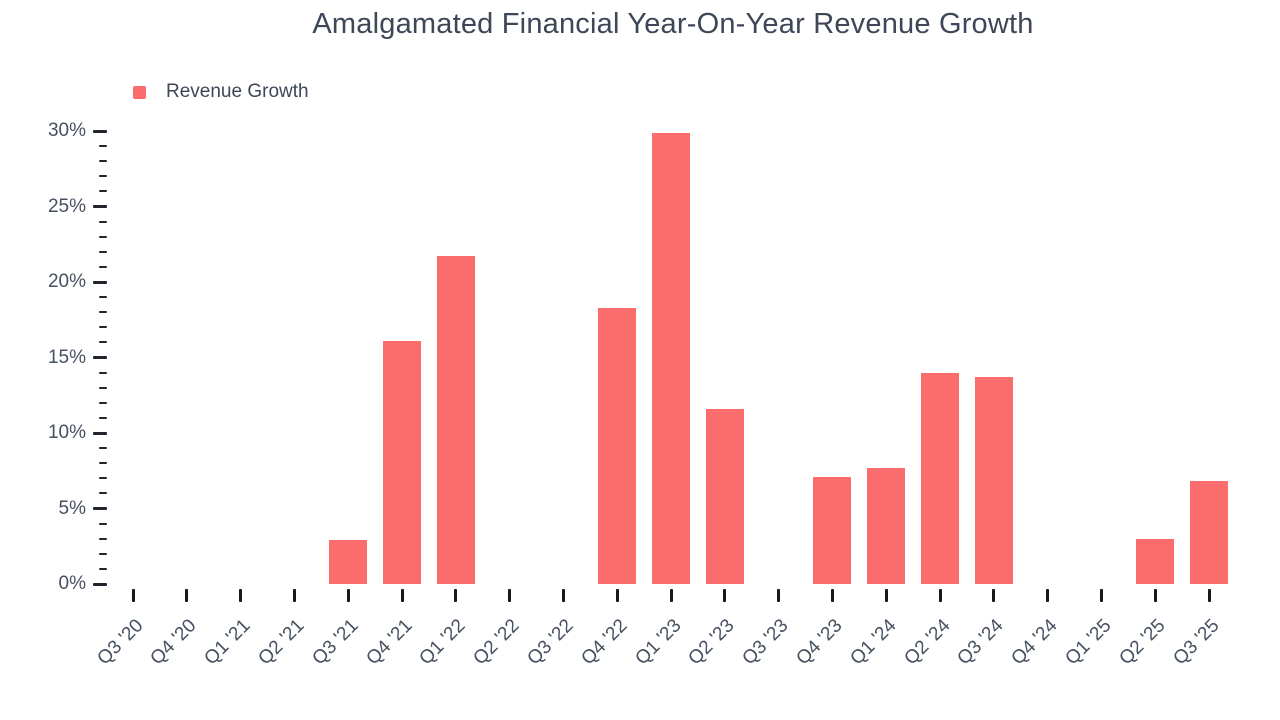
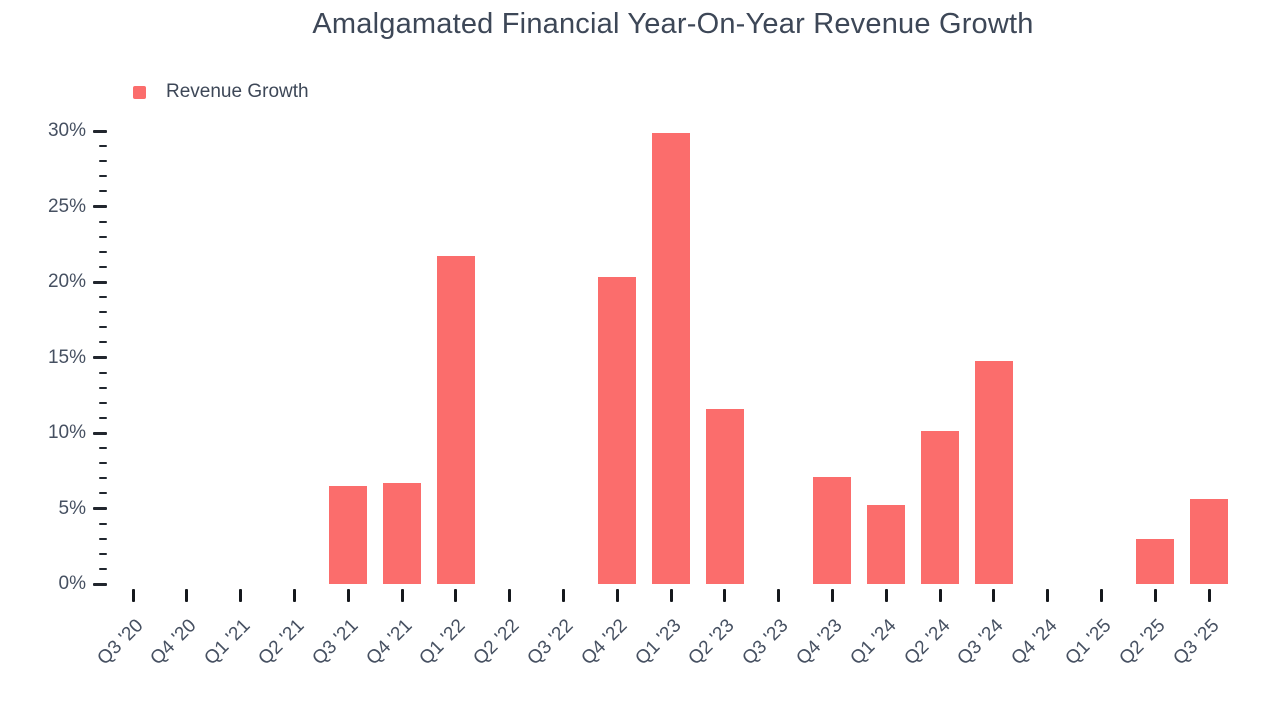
Q3 '21: 2.9% -> 6.5%
Q4 '21: 16.1% -> 6.7%
Q4 '22: 18.3% -> 20.3%
Q1 '24: 7.7% -> 5.2%
Q2 '24: 14.0% -> 10.1%
Q3 '24: 13.7% -> 14.8%
Q3 '25: 6.8% -> 5.6%
